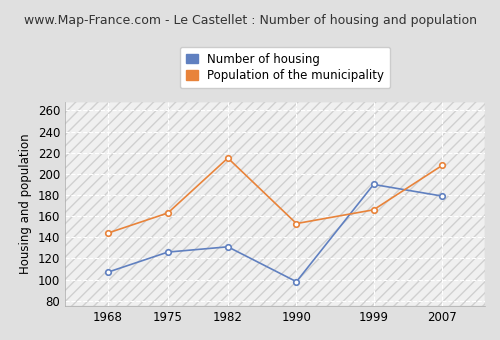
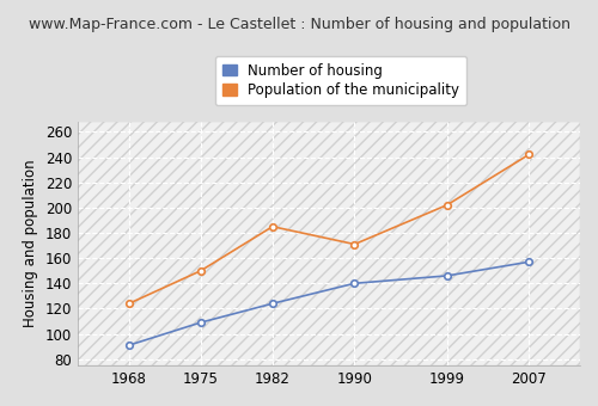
Number of housing/1968: 107 -> 91
Population of the municipality/1968: 144 -> 124
Number of housing/1975: 126 -> 109
Population of the municipality/1975: 163 -> 150
Number of housing/1982: 131 -> 124
Population of the municipality/1982: 215 -> 185
Number of housing/1990: 98 -> 140
Population of the municipality/1990: 153 -> 171
Number of housing/1999: 190 -> 146
Population of the municipality/1999: 166 -> 202
Number of housing/2007: 179 -> 157
Population of the municipality/2007: 208 -> 242
